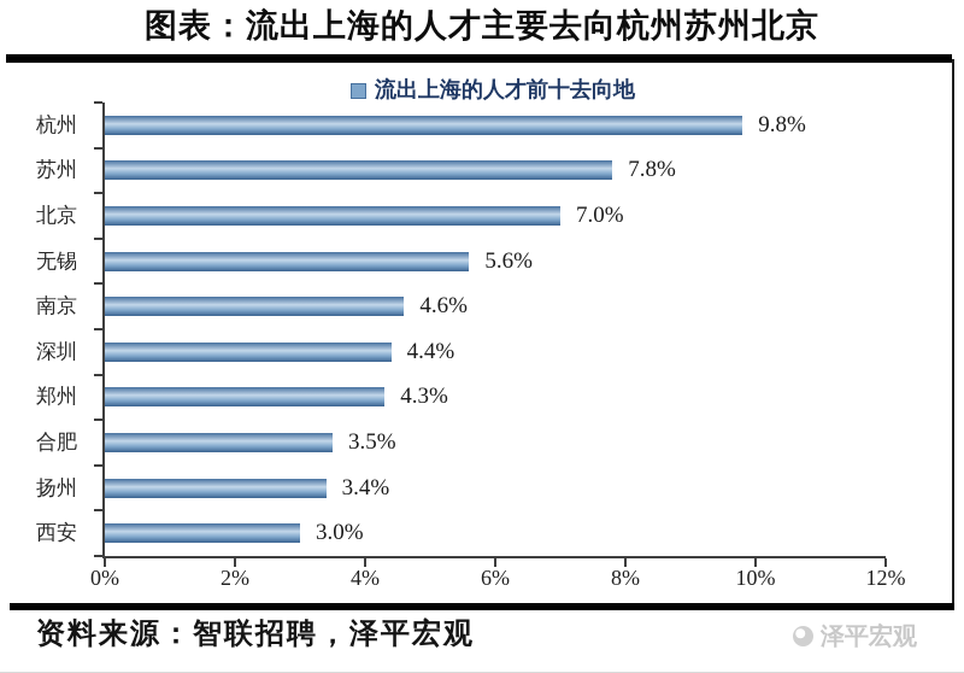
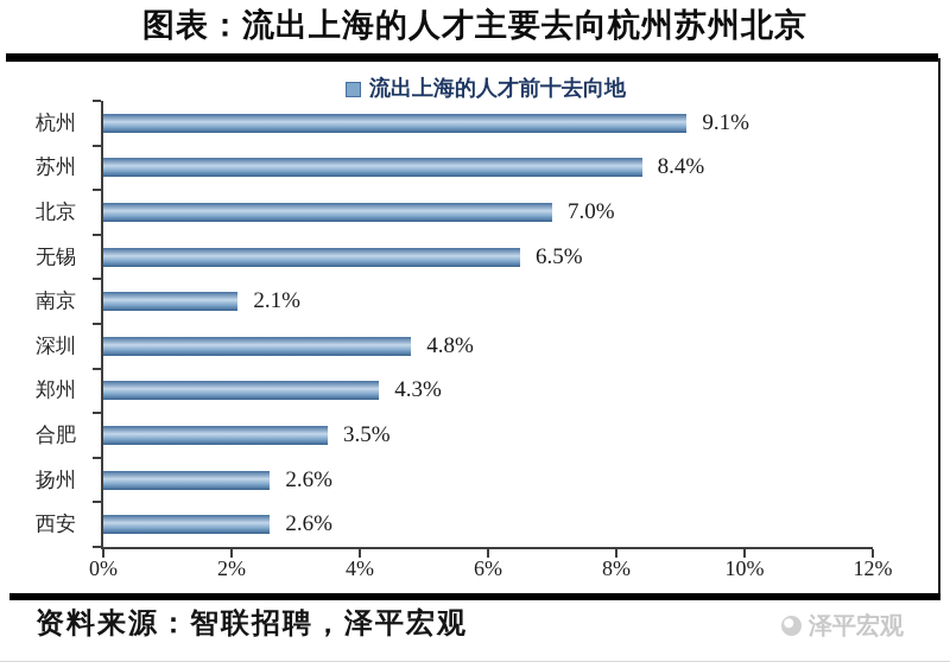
杭州: 9.8% -> 9.1%
苏州: 7.8% -> 8.4%
无锡: 5.6% -> 6.5%
南京: 4.6% -> 2.1%
深圳: 4.4% -> 4.8%
扬州: 3.4% -> 2.6%
西安: 3.0% -> 2.6%
